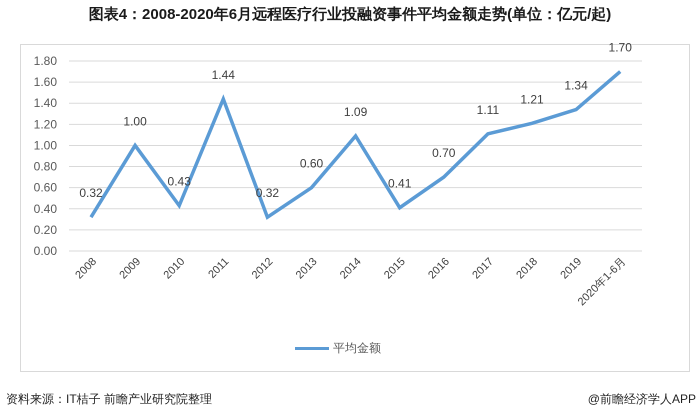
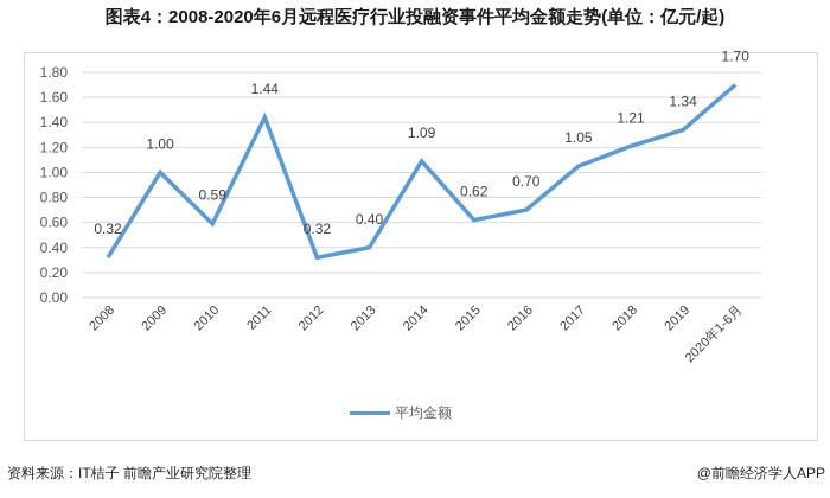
2010: 0.43 -> 0.59
2013: 0.60 -> 0.40
2015: 0.41 -> 0.62
2017: 1.11 -> 1.05
